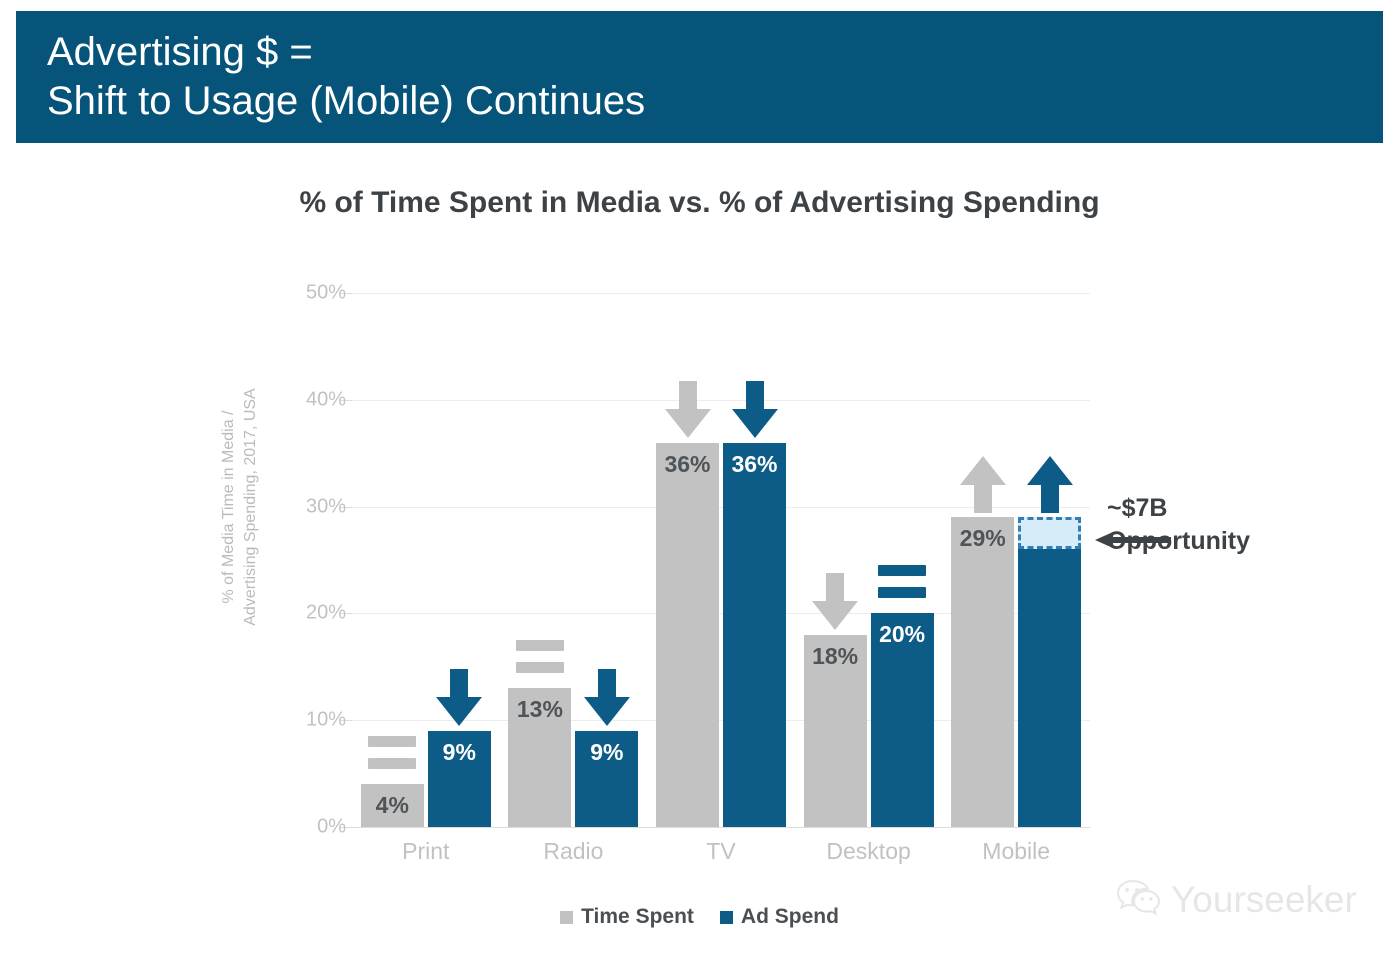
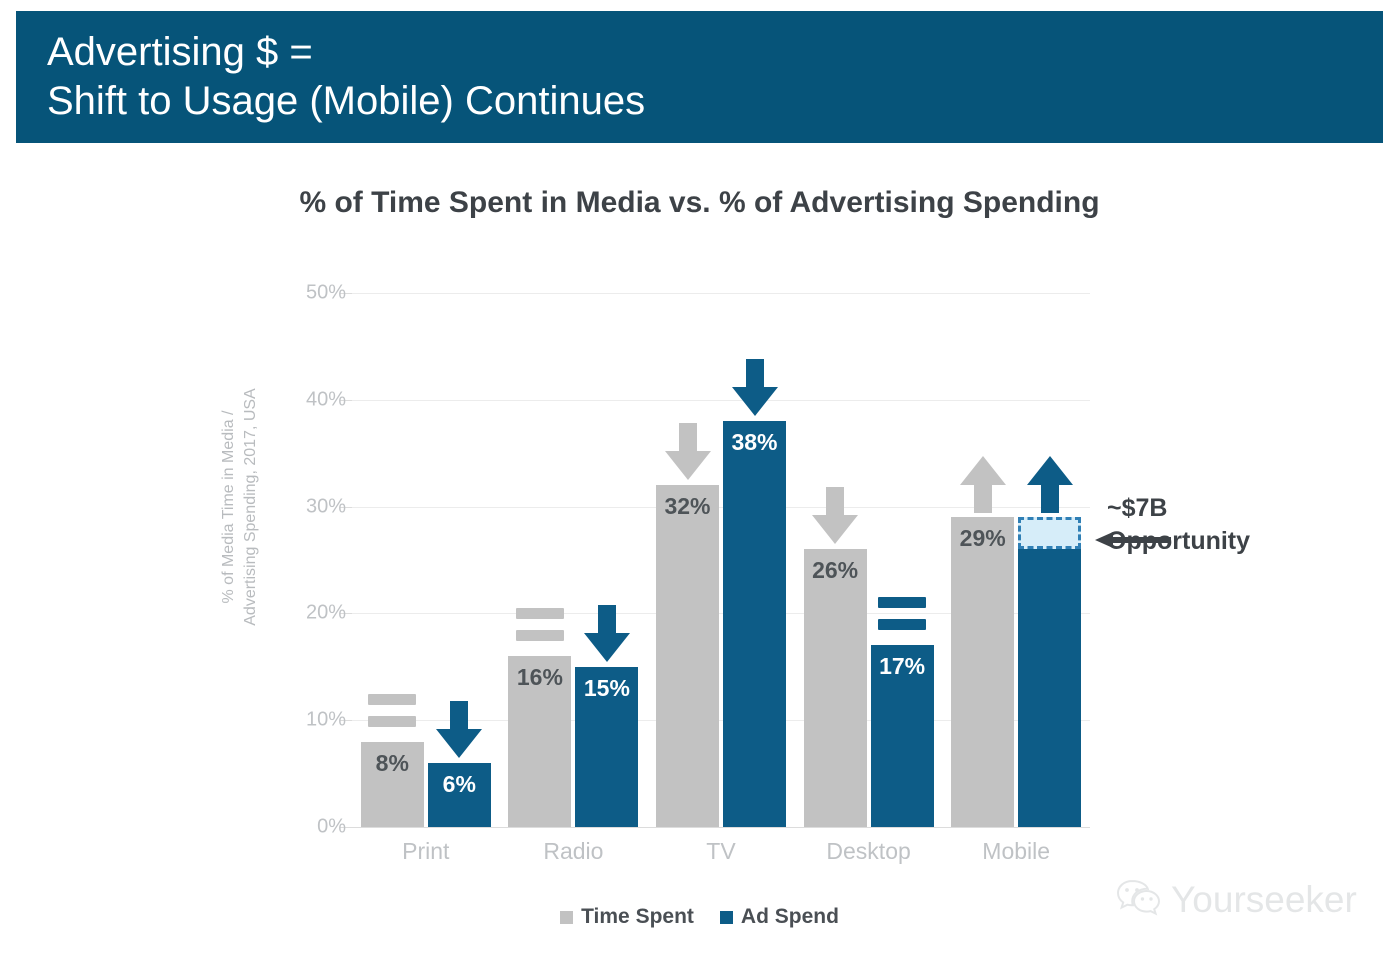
Time Spent/Print: 4% -> 8%
Ad Spend/Print: 9% -> 6%
Time Spent/Radio: 13% -> 16%
Ad Spend/Radio: 9% -> 15%
Time Spent/TV: 36% -> 32%
Ad Spend/TV: 36% -> 38%
Time Spent/Desktop: 18% -> 26%
Ad Spend/Desktop: 20% -> 17%
